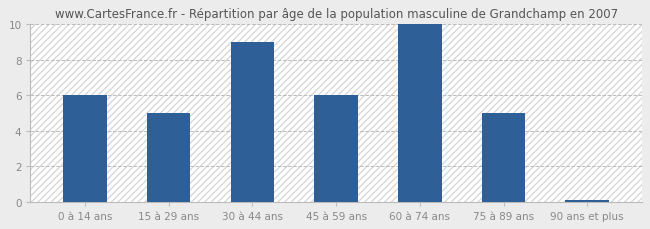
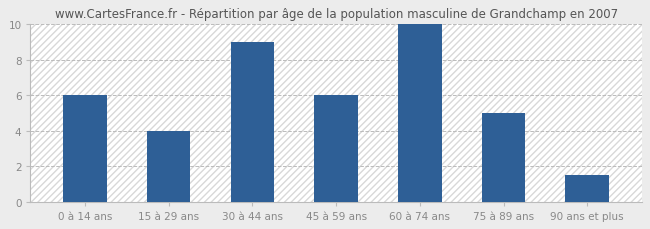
15 à 29 ans: 5.0 -> 4.0
90 ans et plus: 0.1 -> 1.5
